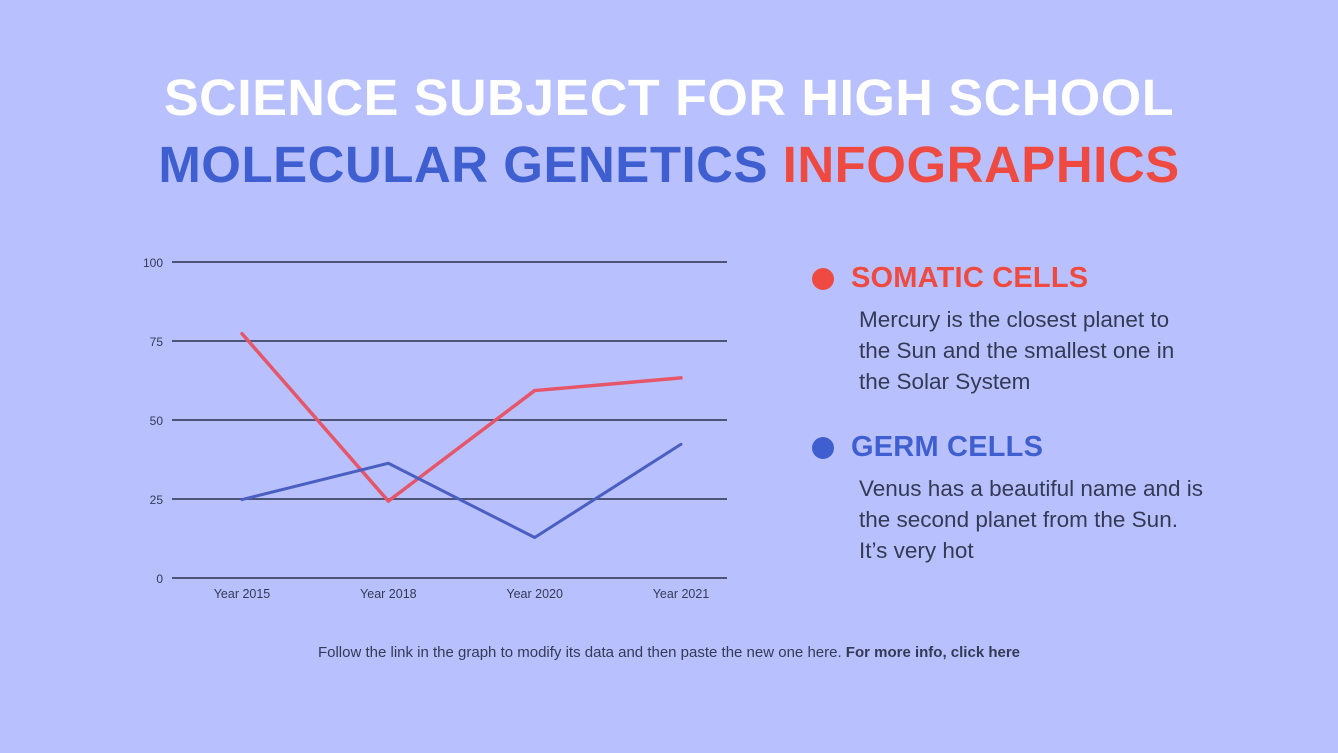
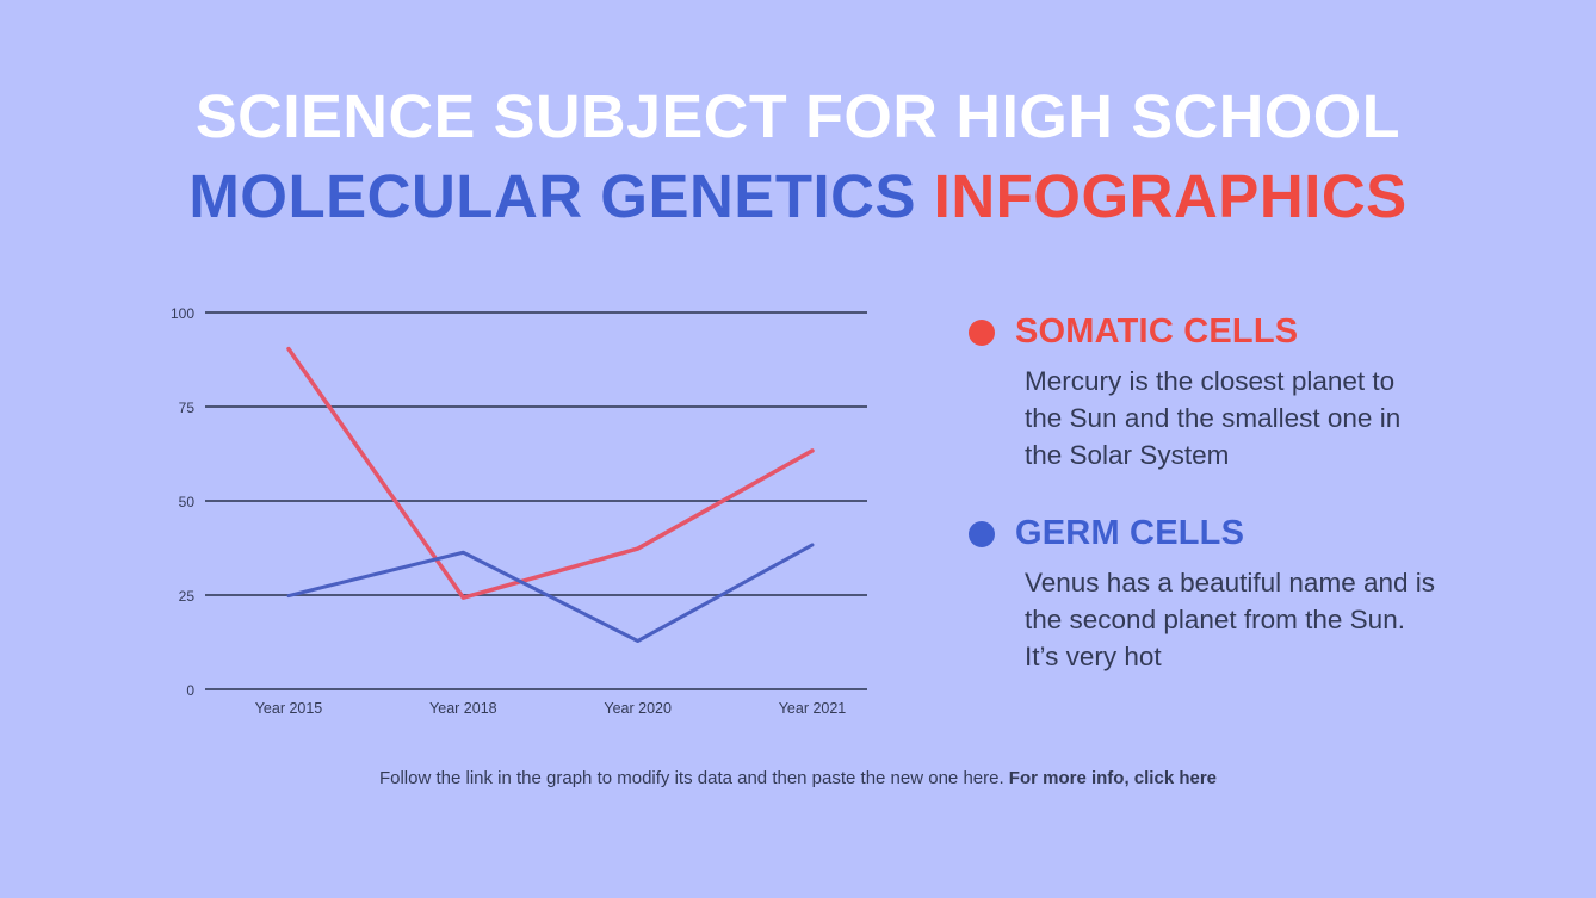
SOMATIC CELLS/Year 2015: 77 -> 90
SOMATIC CELLS/Year 2020: 59 -> 37
GERM CELLS/Year 2021: 42 -> 38
